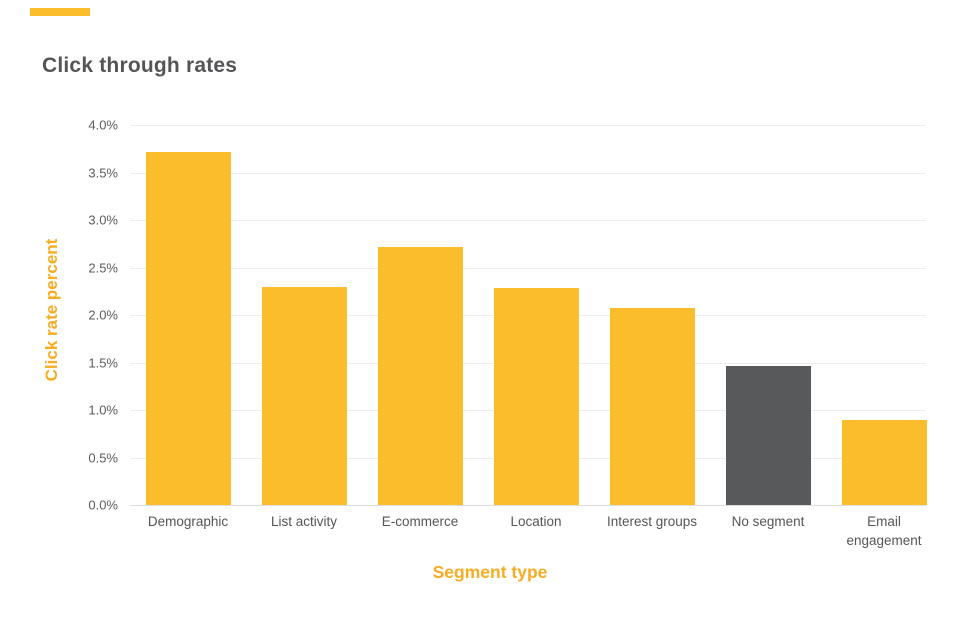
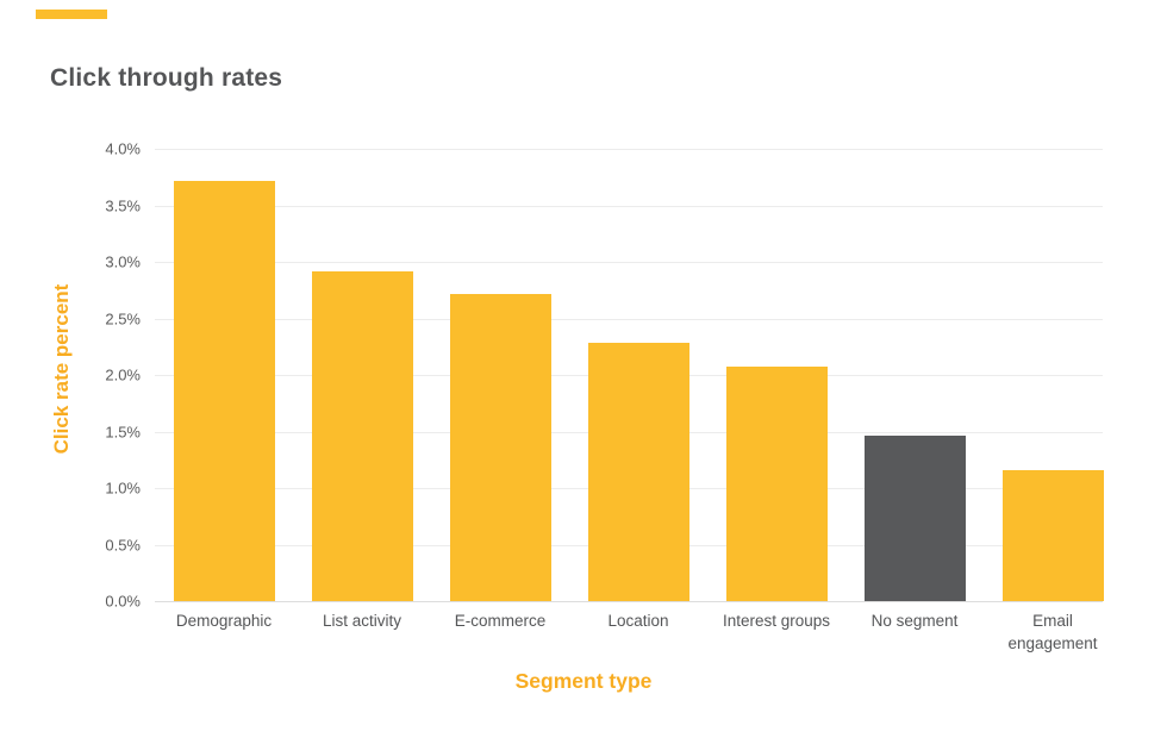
List activity: 2.3% -> 2.9%
Email engagement: 0.9% -> 1.2%
